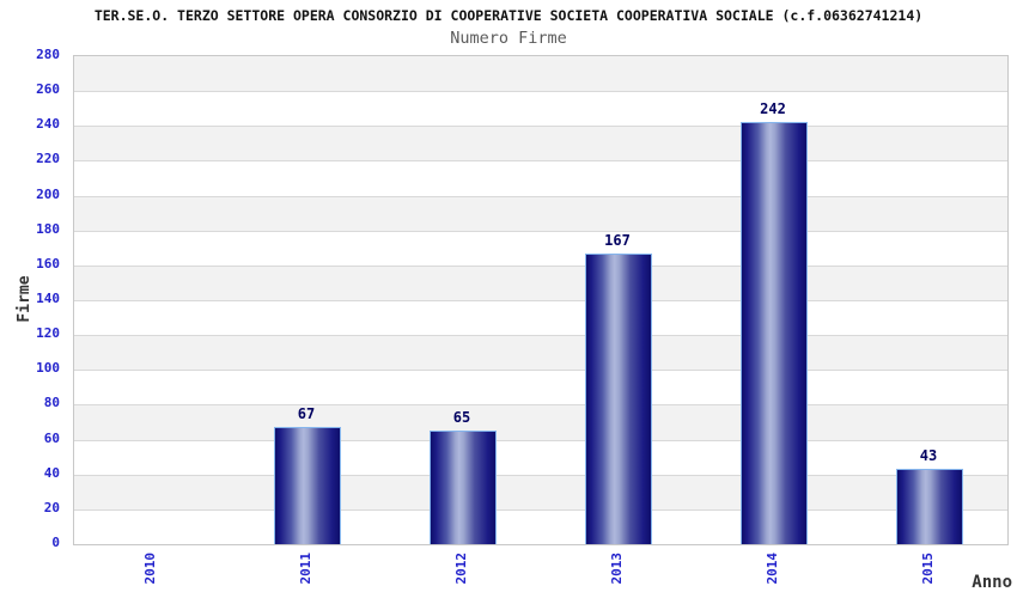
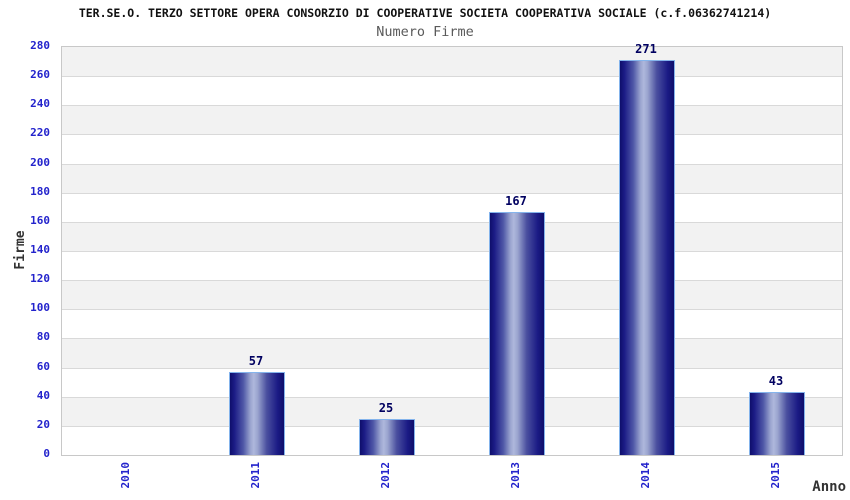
2011: 67 -> 57
2012: 65 -> 25
2014: 242 -> 271
